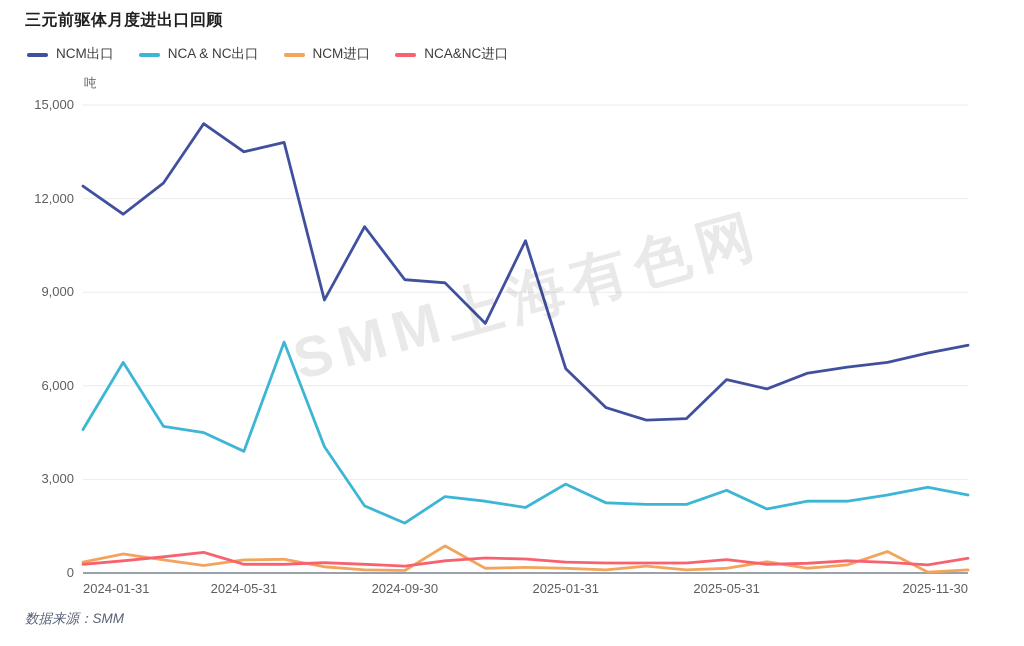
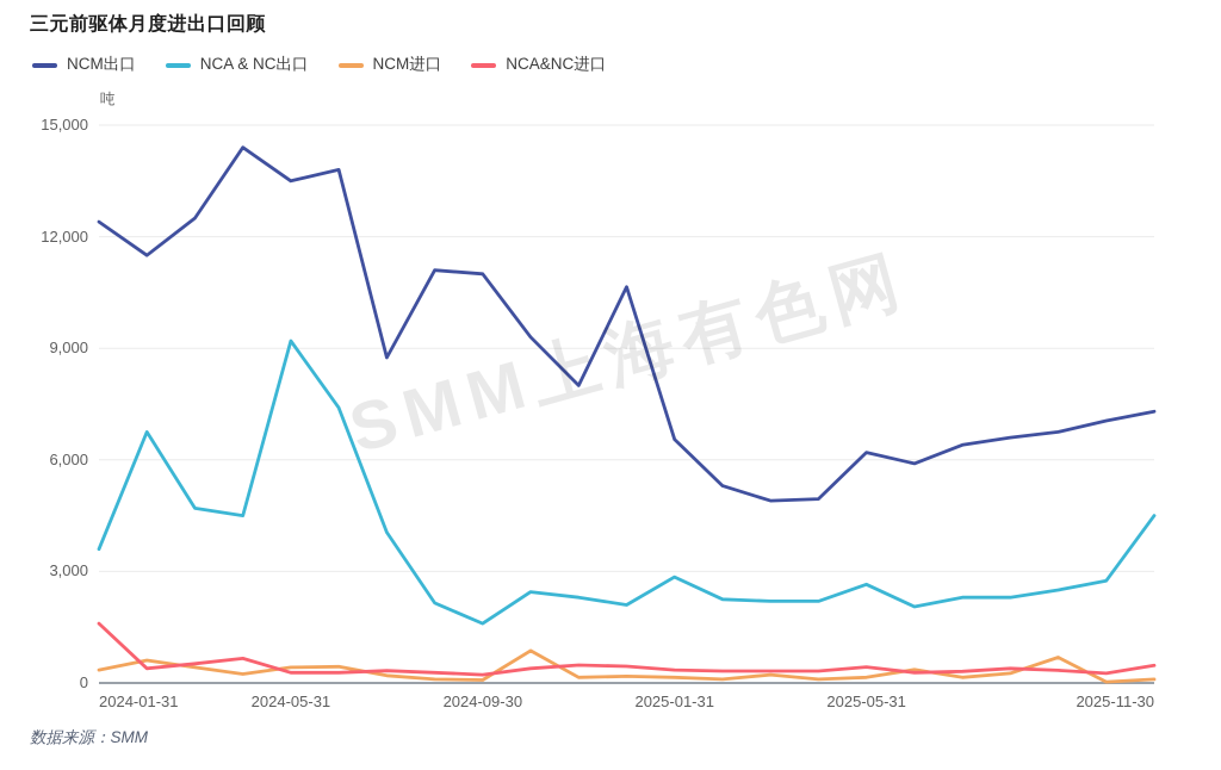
NCA & NC出口/2024-01-31: 4600 -> 3600
NCA&NC进口/2024-01-31: 300 -> 1600
NCA & NC出口/2024-05-31: 3900 -> 9200
NCM出口/2024-09-30: 9400 -> 11000
NCA & NC出口/2025-11-30: 2500 -> 4500
